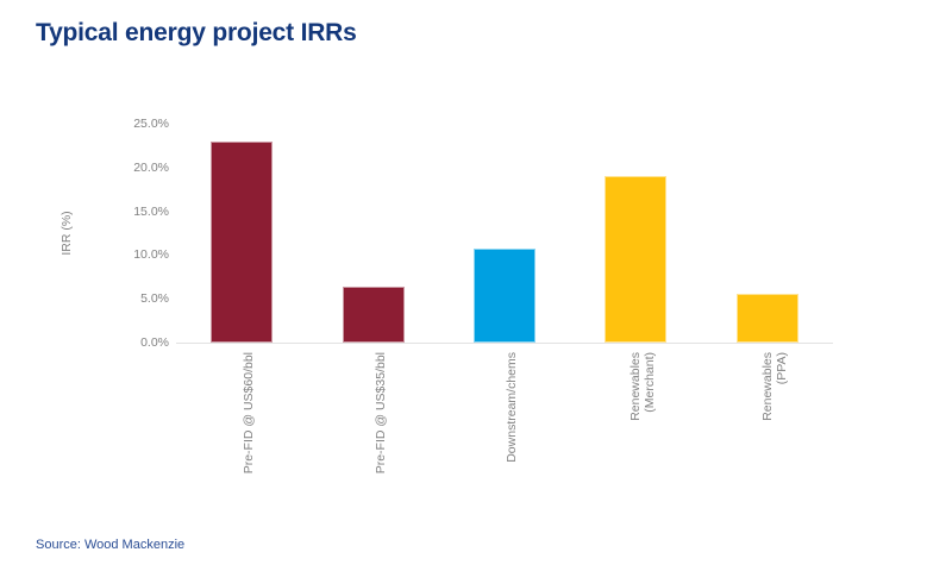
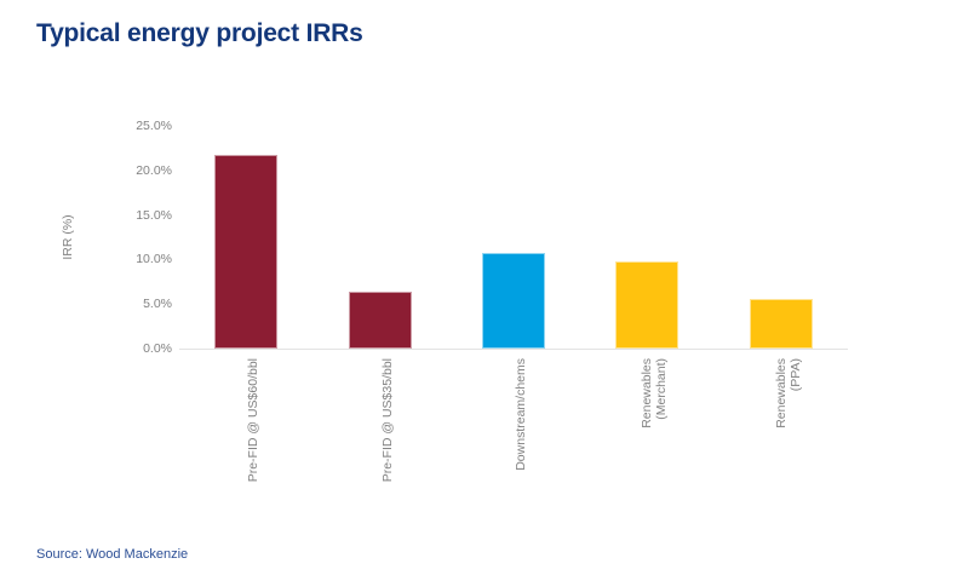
Pre-FID @ US$60/bbl: 23% -> 22%
Renewables (Merchant): 19% -> 10%
